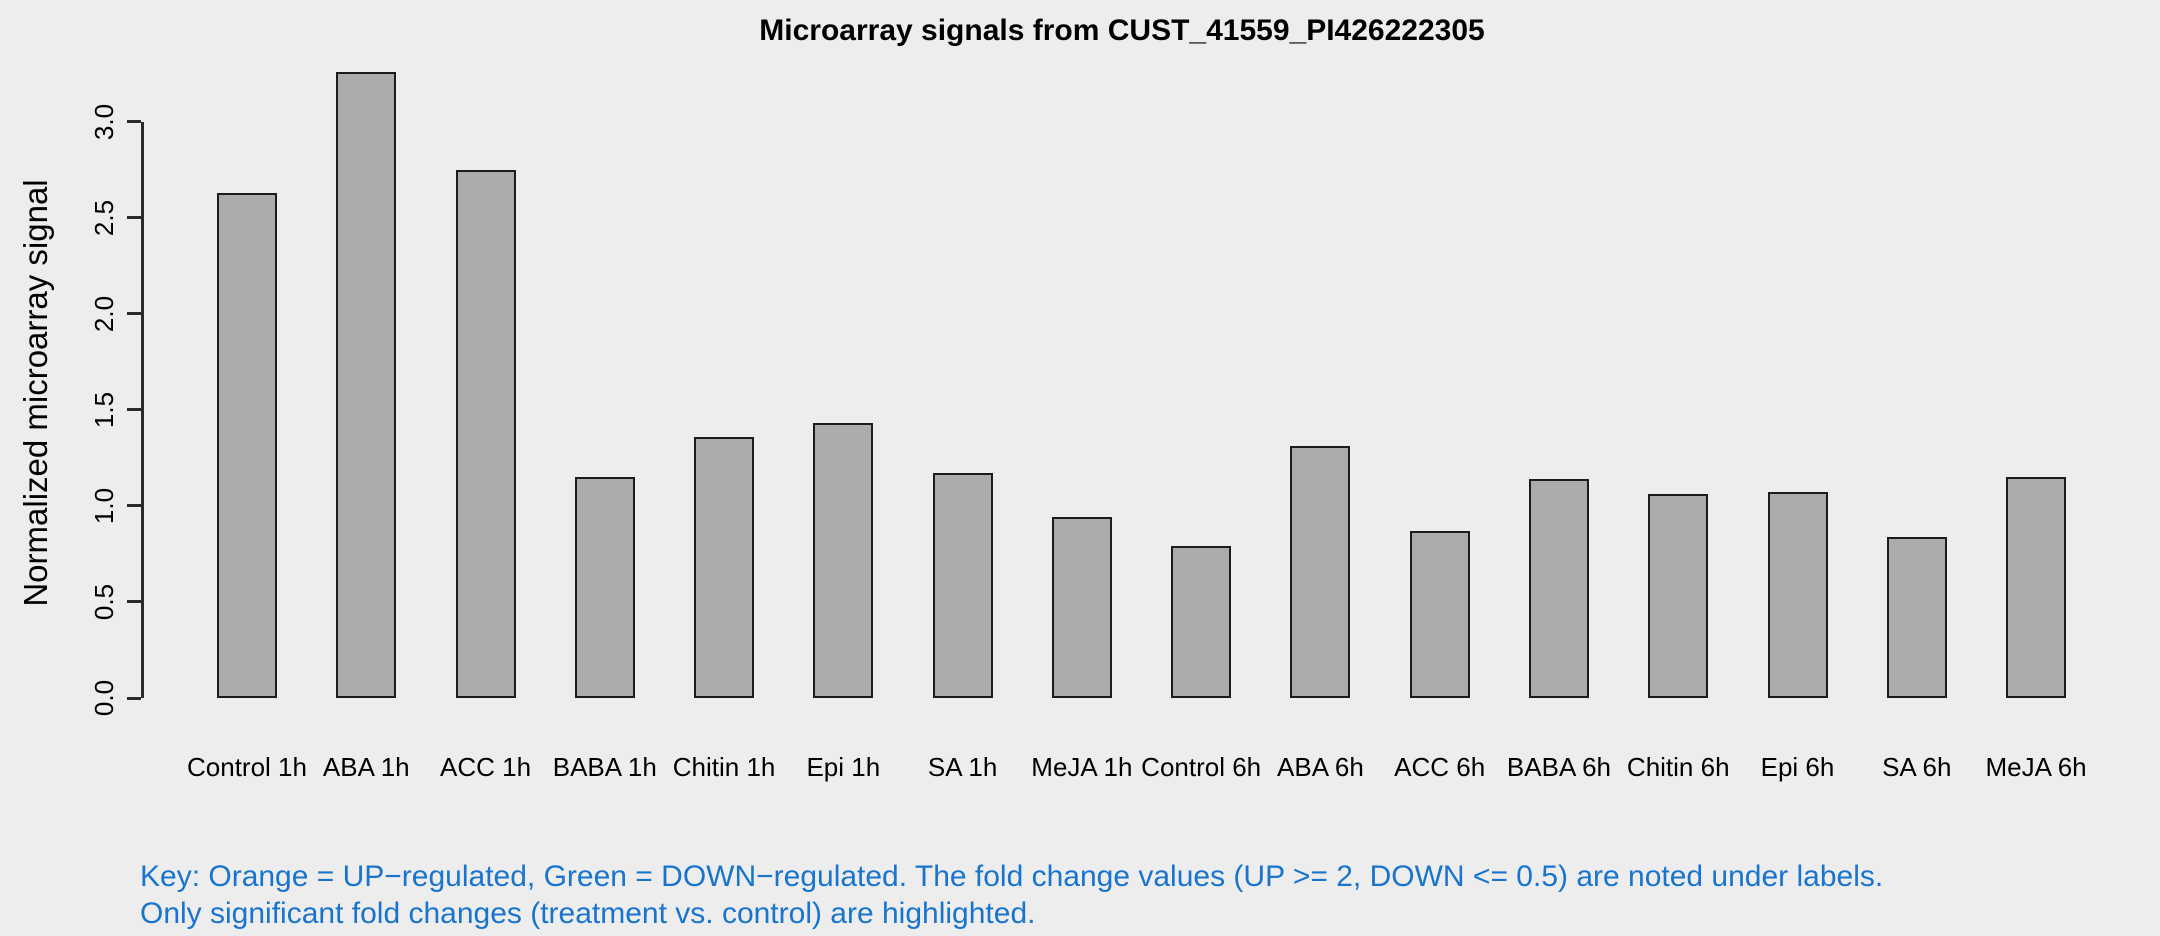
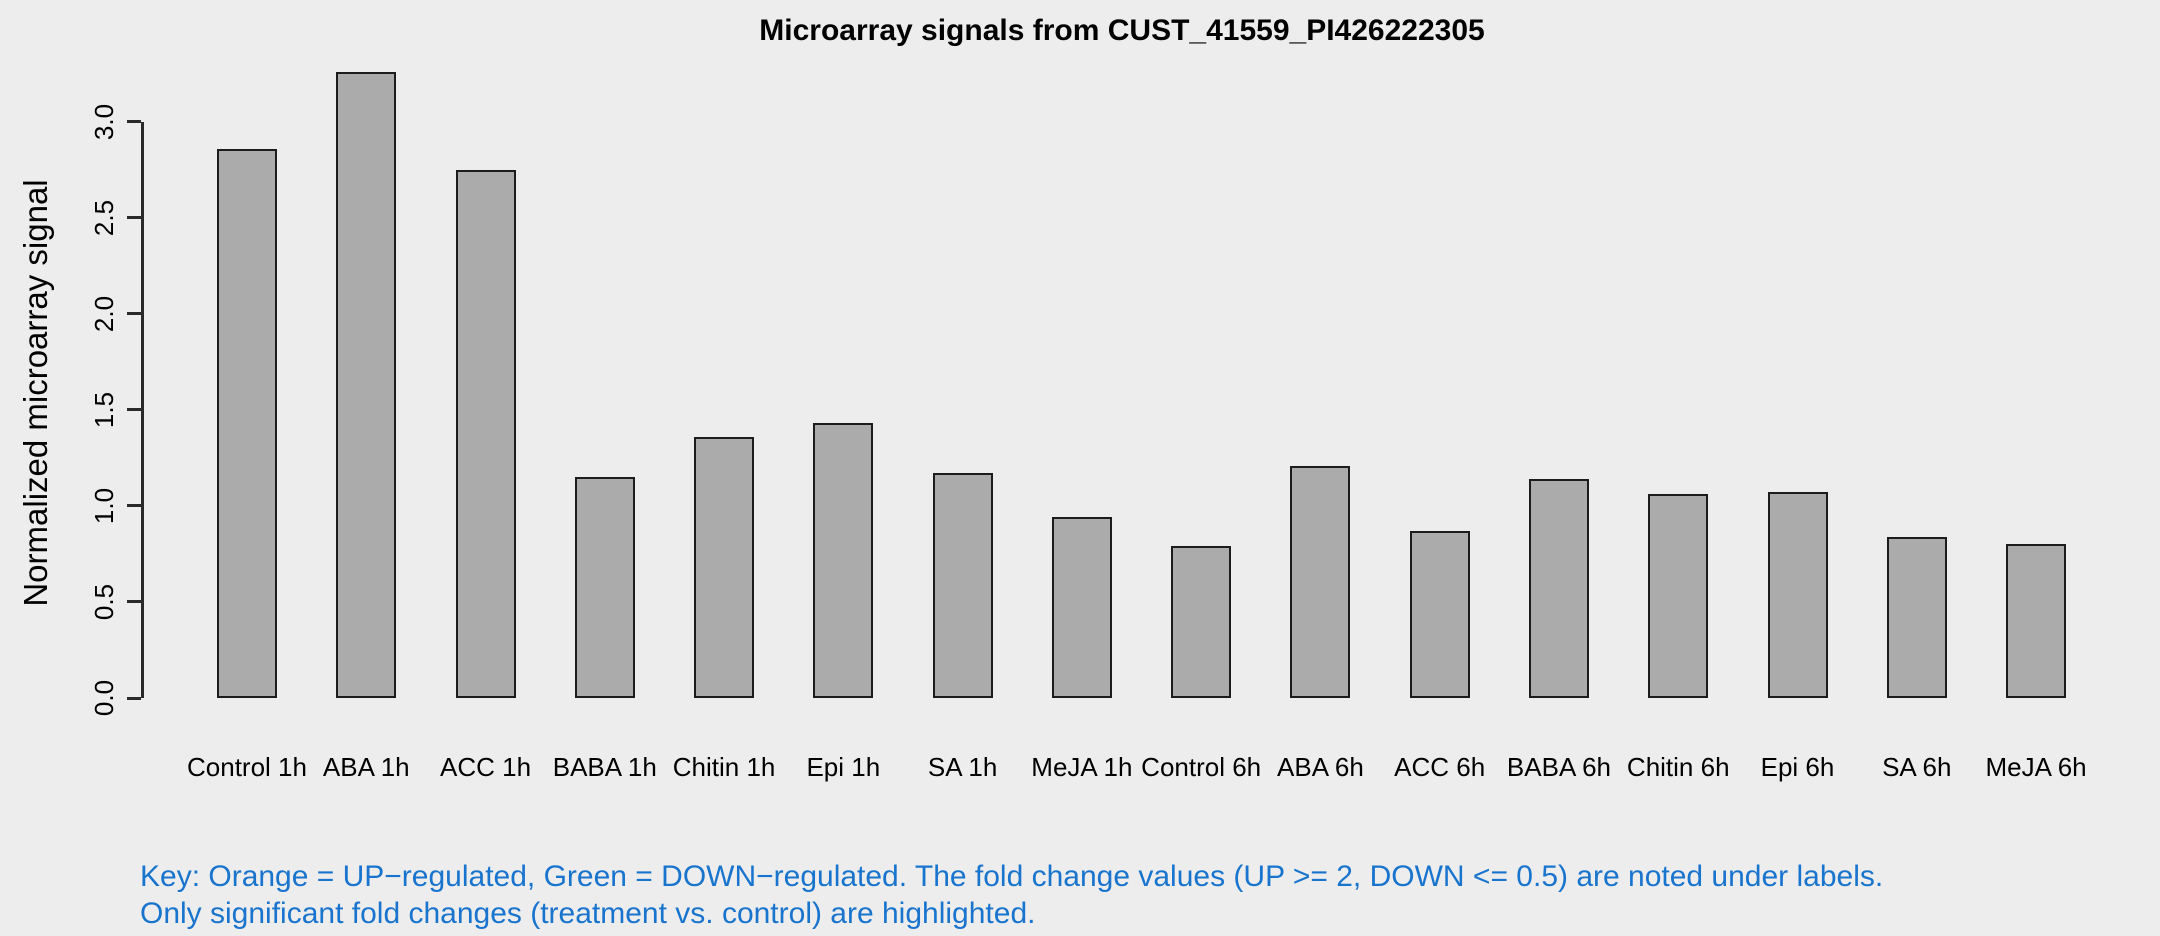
Control 1h: 2.63 -> 2.86
ABA 6h: 1.31 -> 1.21
MeJA 6h: 1.15 -> 0.80
